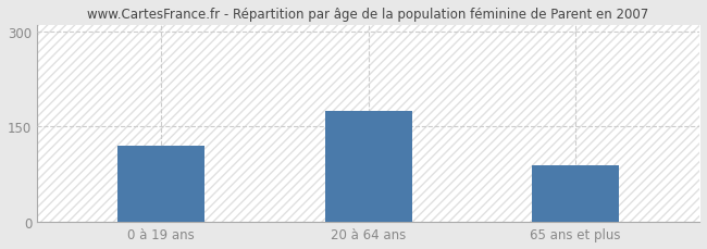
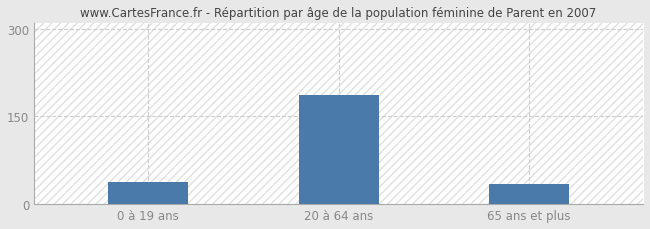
0 à 19 ans: 120 -> 38
20 à 64 ans: 175 -> 186
65 ans et plus: 90 -> 34
